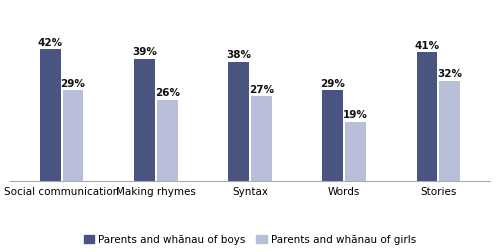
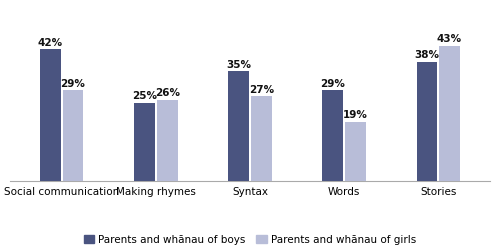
Parents and whānau of boys/Making rhymes: 39% -> 25%
Parents and whānau of boys/Syntax: 38% -> 35%
Parents and whānau of boys/Stories: 41% -> 38%
Parents and whānau of girls/Stories: 32% -> 43%
